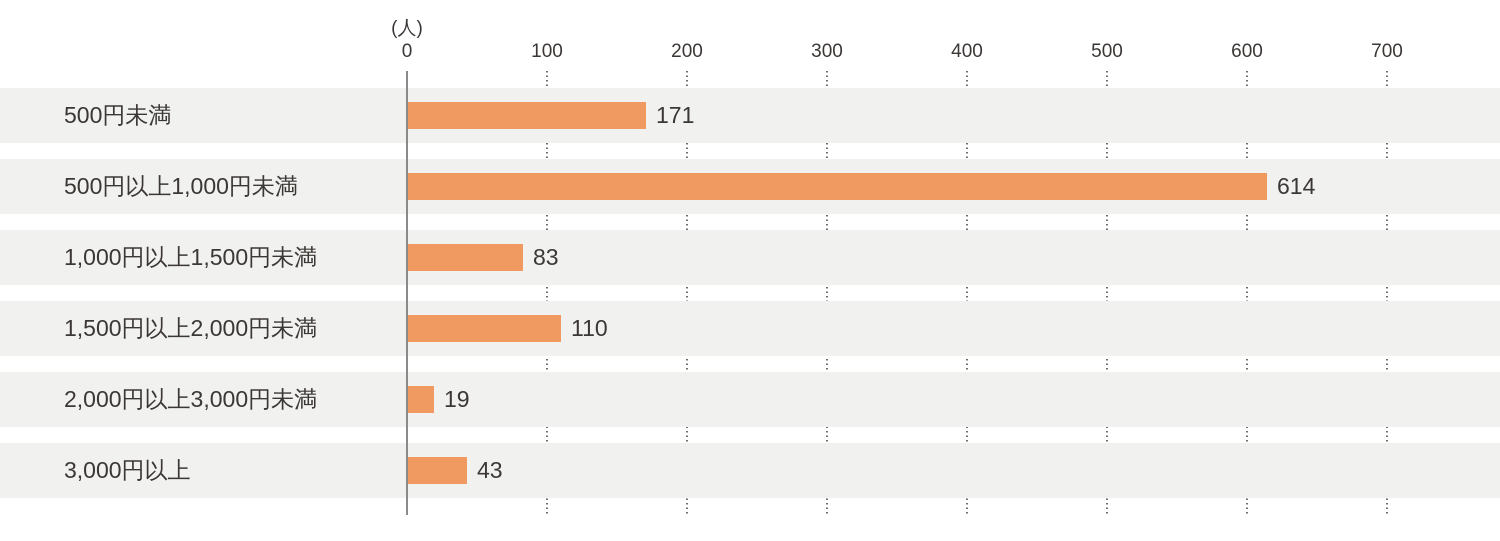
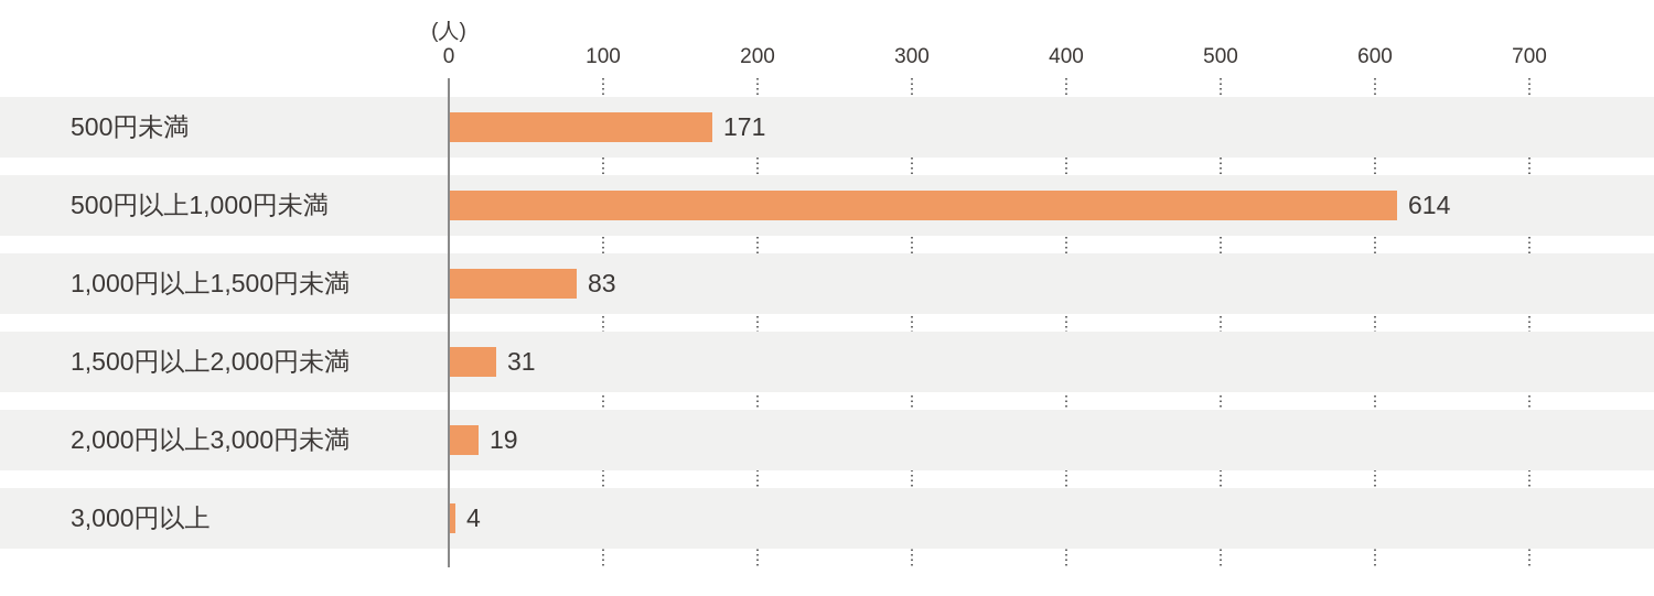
1,500円以上2,000円未満: 110 -> 31
3,000円以上: 43 -> 4
